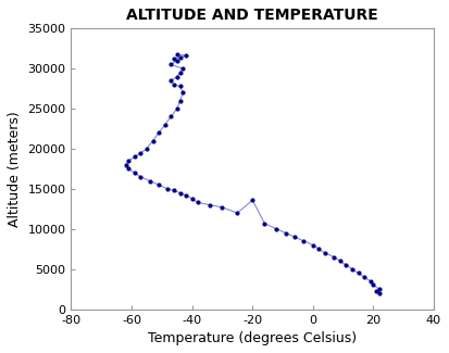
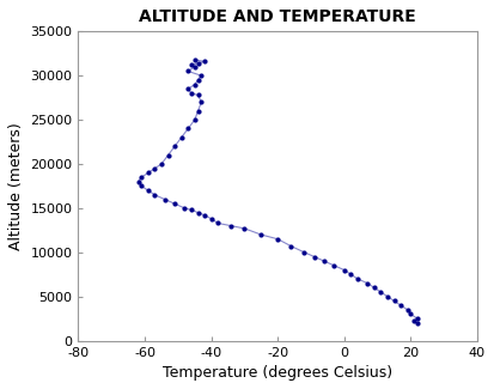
-20: 13600 -> 11500
